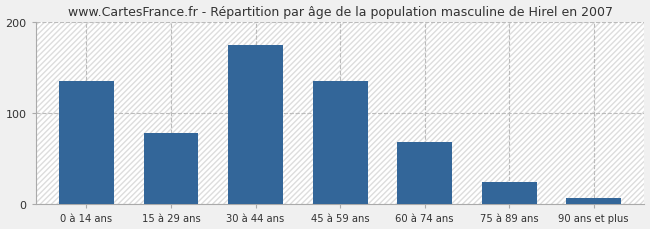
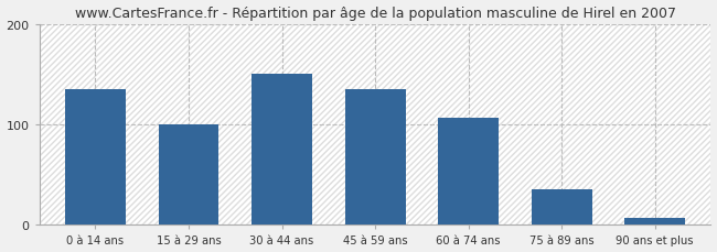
15 à 29 ans: 78 -> 100
30 à 44 ans: 174 -> 150
60 à 74 ans: 68 -> 107
75 à 89 ans: 24 -> 35
